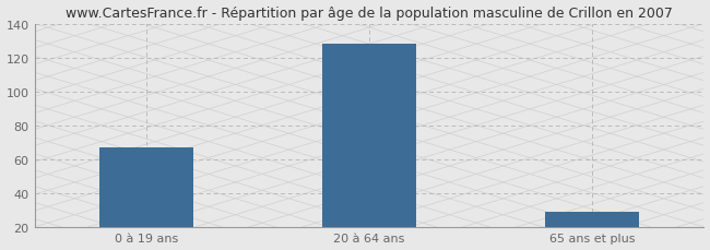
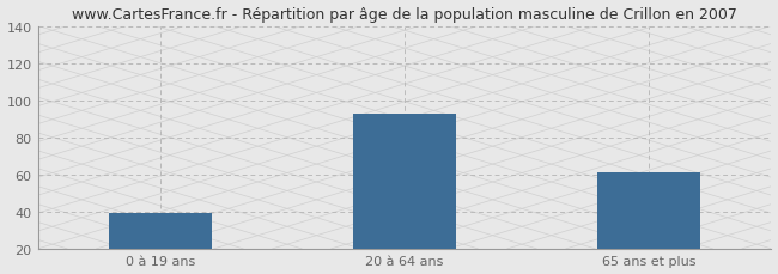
0 à 19 ans: 67 -> 39
20 à 64 ans: 128 -> 93
65 ans et plus: 29 -> 61
